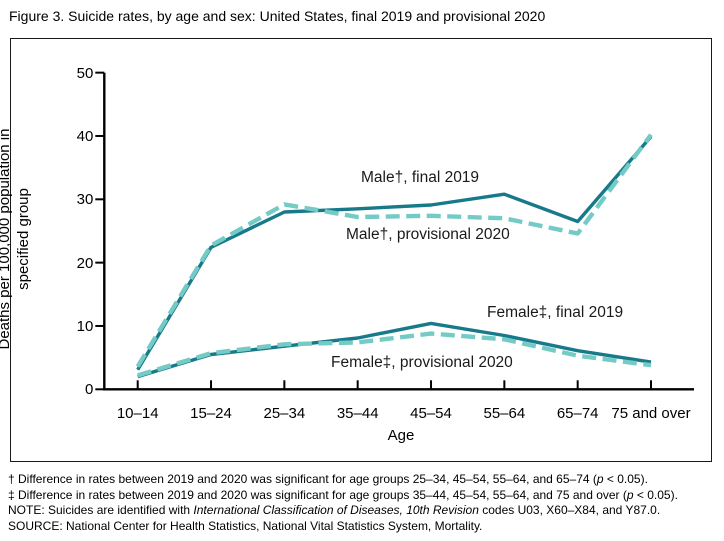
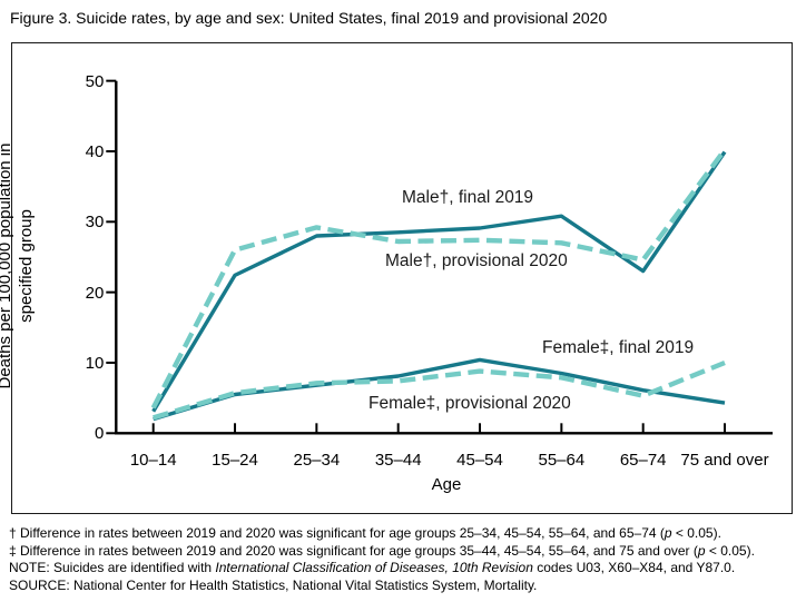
Male†, provisional 2020/15–24: 23 -> 26
Male†, final 2019/65–74: 26 -> 23
Female‡, provisional 2020/75 and over: 4 -> 10
